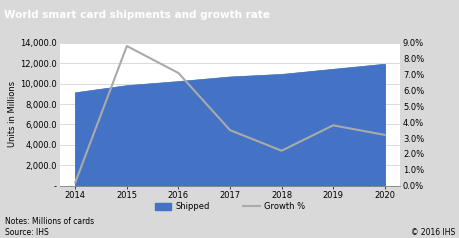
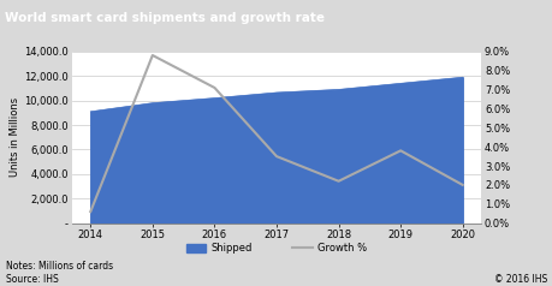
Growth %/2014: 0.2% -> 0.6%
Growth %/2020: 3.2% -> 2.0%
